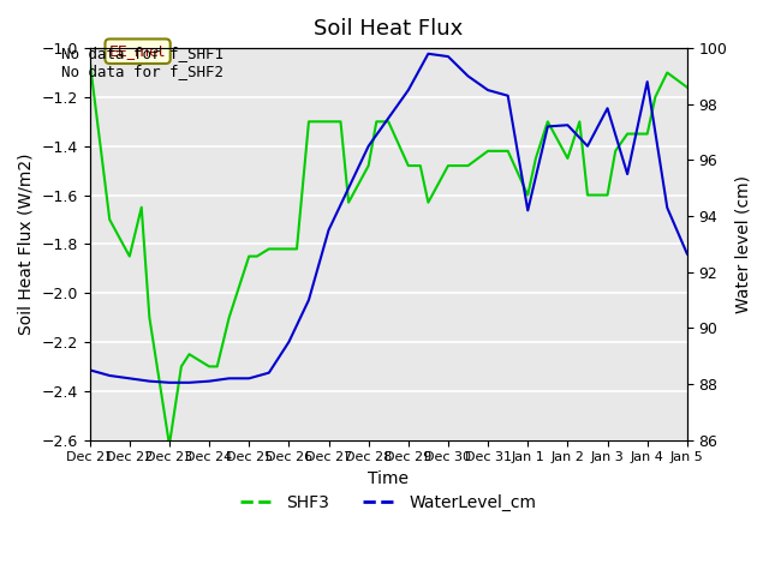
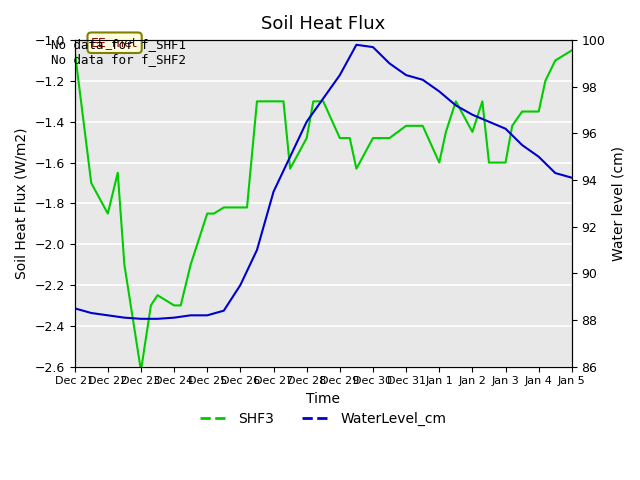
WaterLevel_cm/Jan 1: 94.20 -> 97.80
WaterLevel_cm/Jan 2: 97.25 -> 96.80
WaterLevel_cm/Jan 3: 97.85 -> 96.20
WaterLevel_cm/Jan 4: 98.80 -> 95.00
SHF3/Jan 5: -1.16 -> -1.05
WaterLevel_cm/Jan 5: 92.65 -> 94.10
